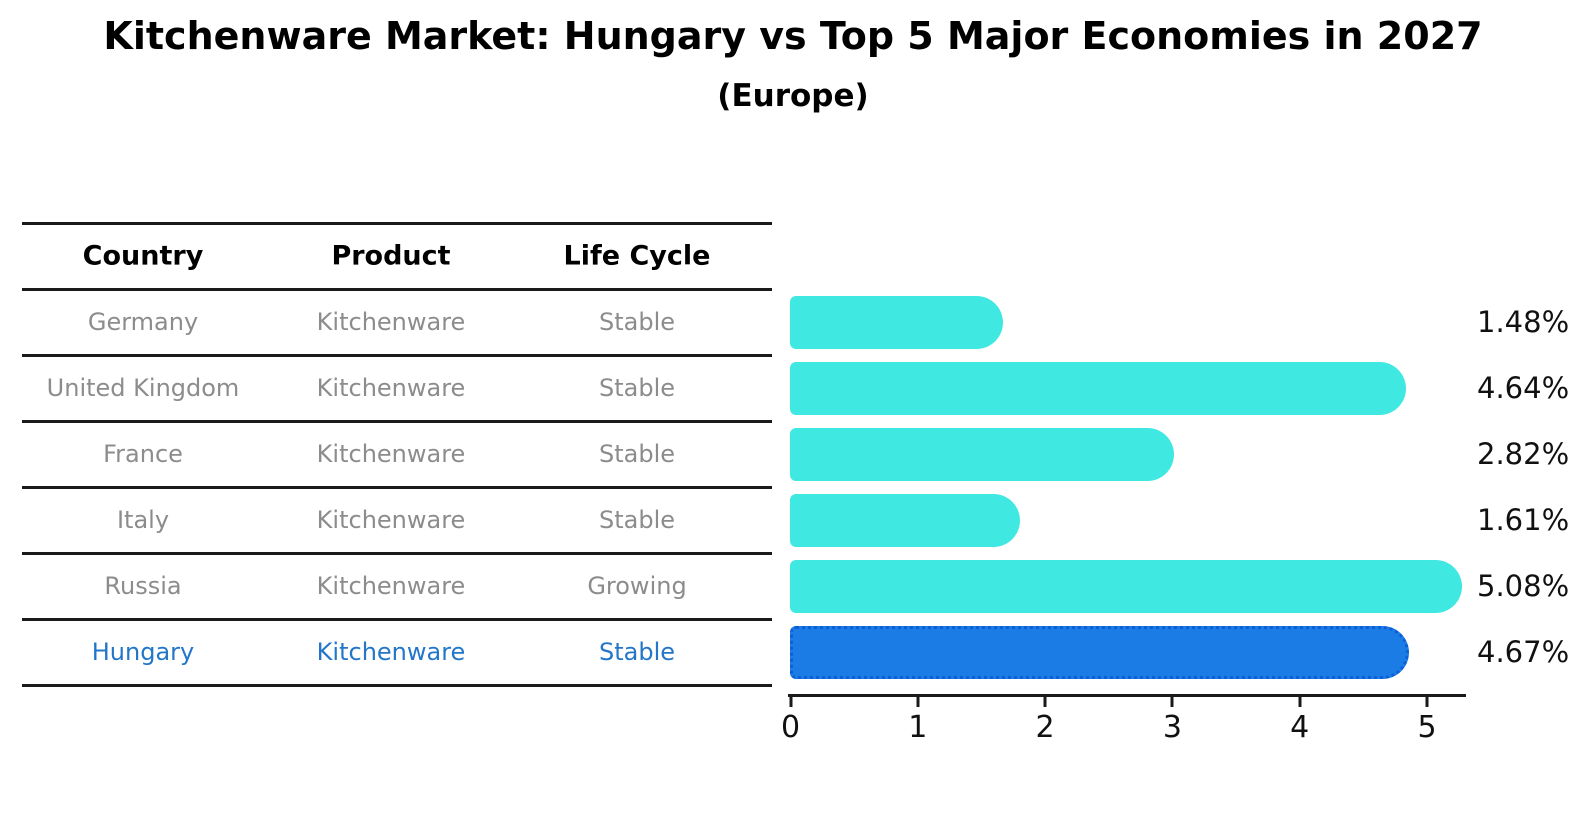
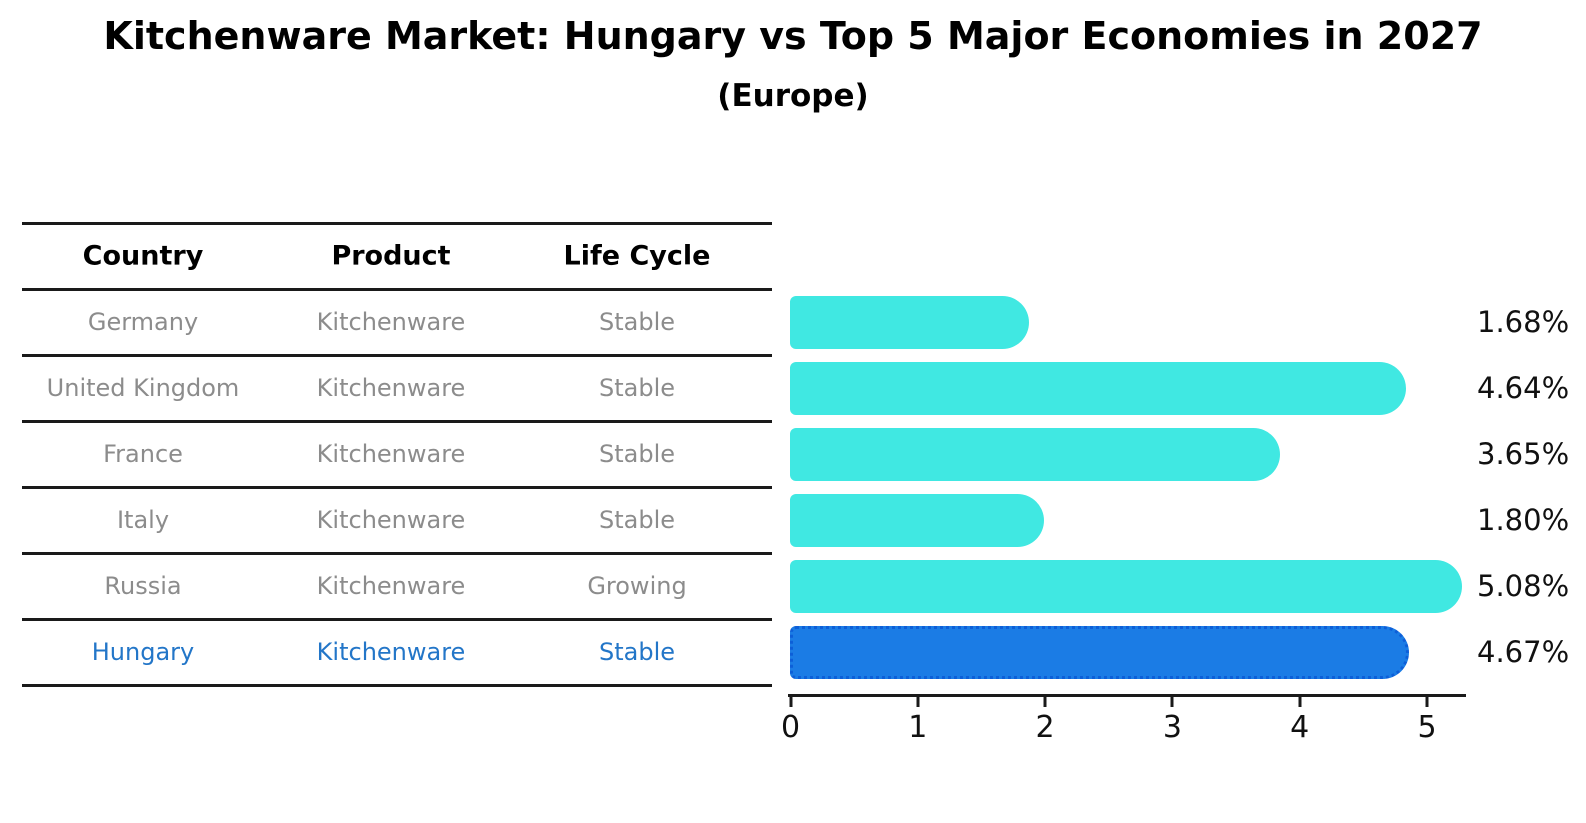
Germany: 1.48% -> 1.68%
France: 2.82% -> 3.65%
Italy: 1.61% -> 1.80%
